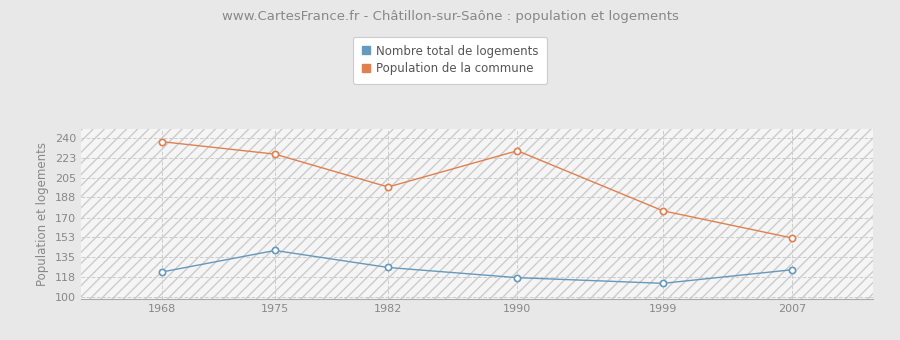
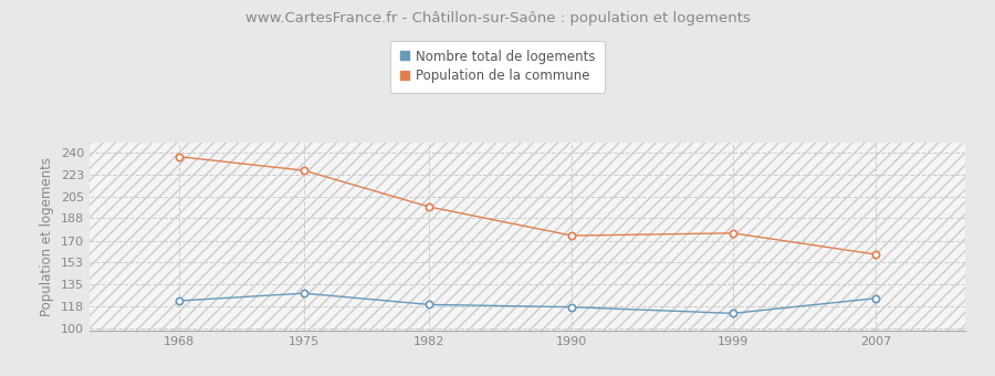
Nombre total de logements/1975: 141 -> 128
Nombre total de logements/1982: 126 -> 119
Population de la commune/1990: 229 -> 174
Population de la commune/2007: 152 -> 159
